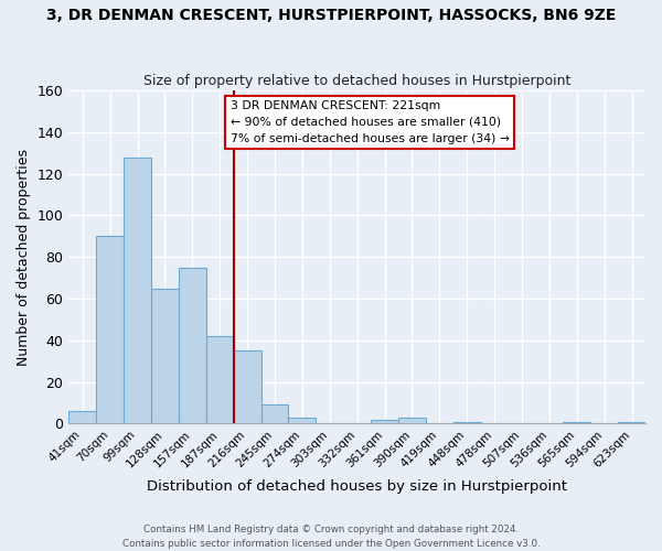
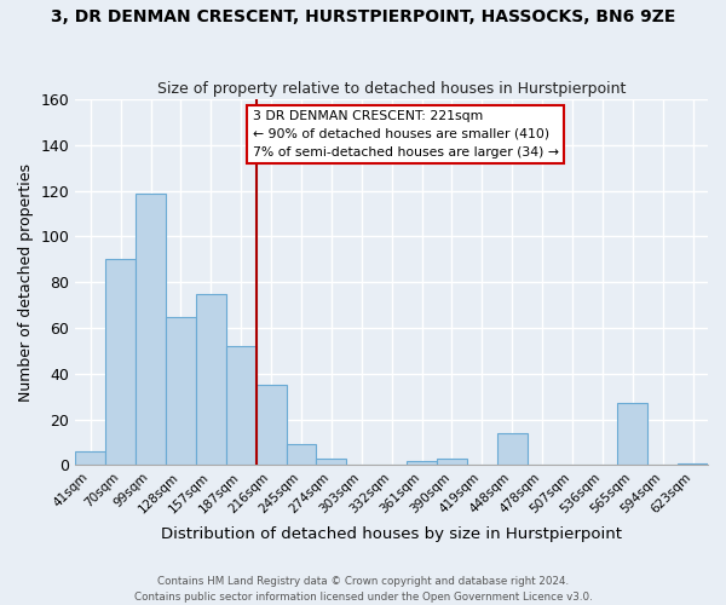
99sqm: 128 -> 119
187sqm: 42 -> 52
448sqm: 1 -> 14
565sqm: 1 -> 27
